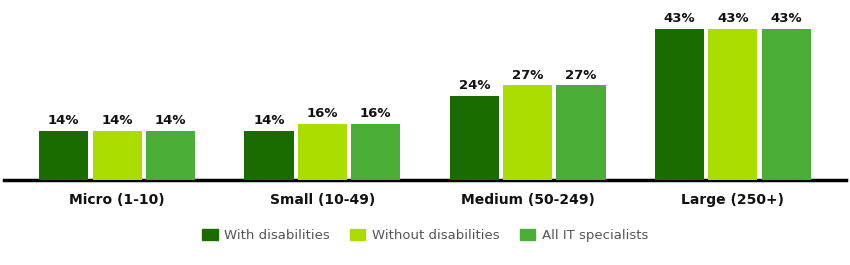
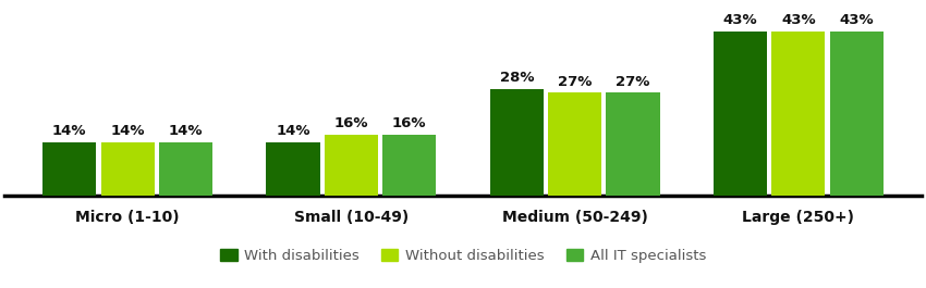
With disabilities/Medium (50-249): 24% -> 28%
